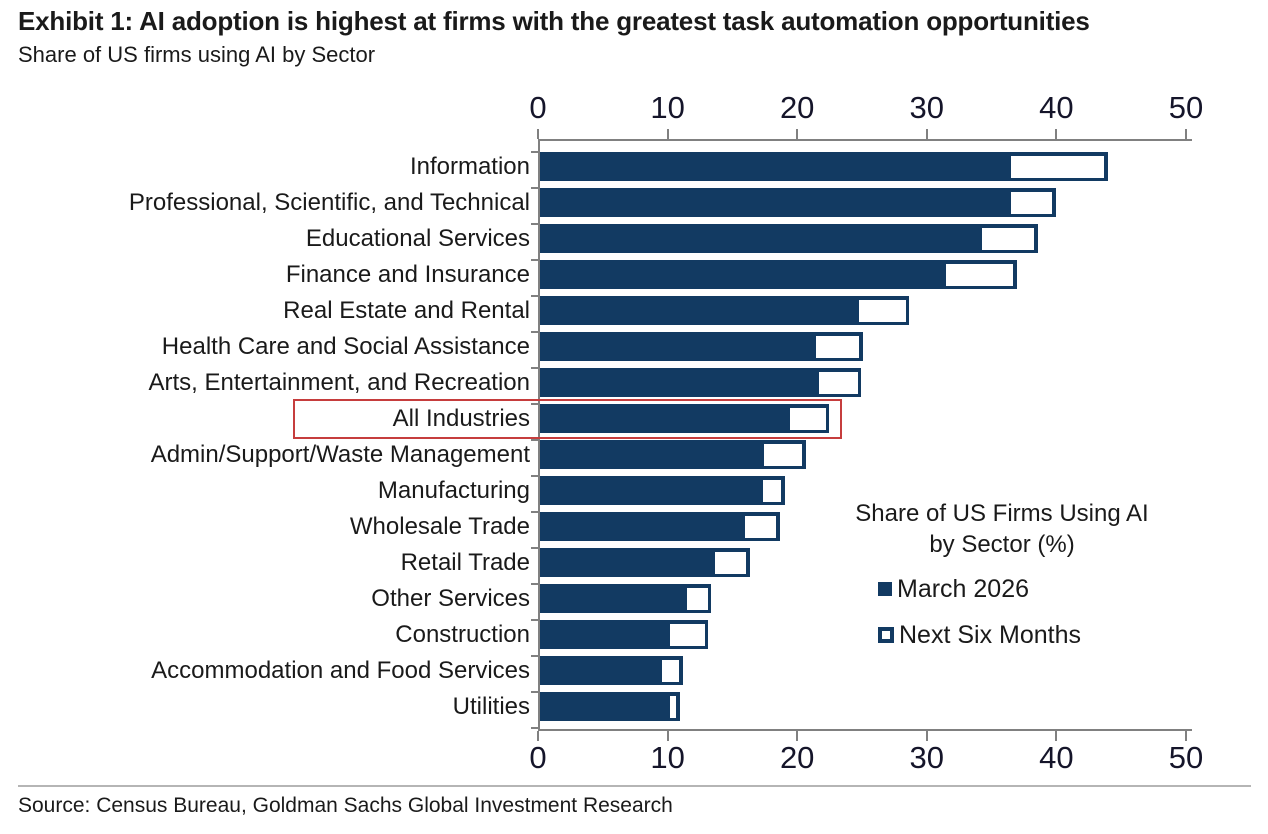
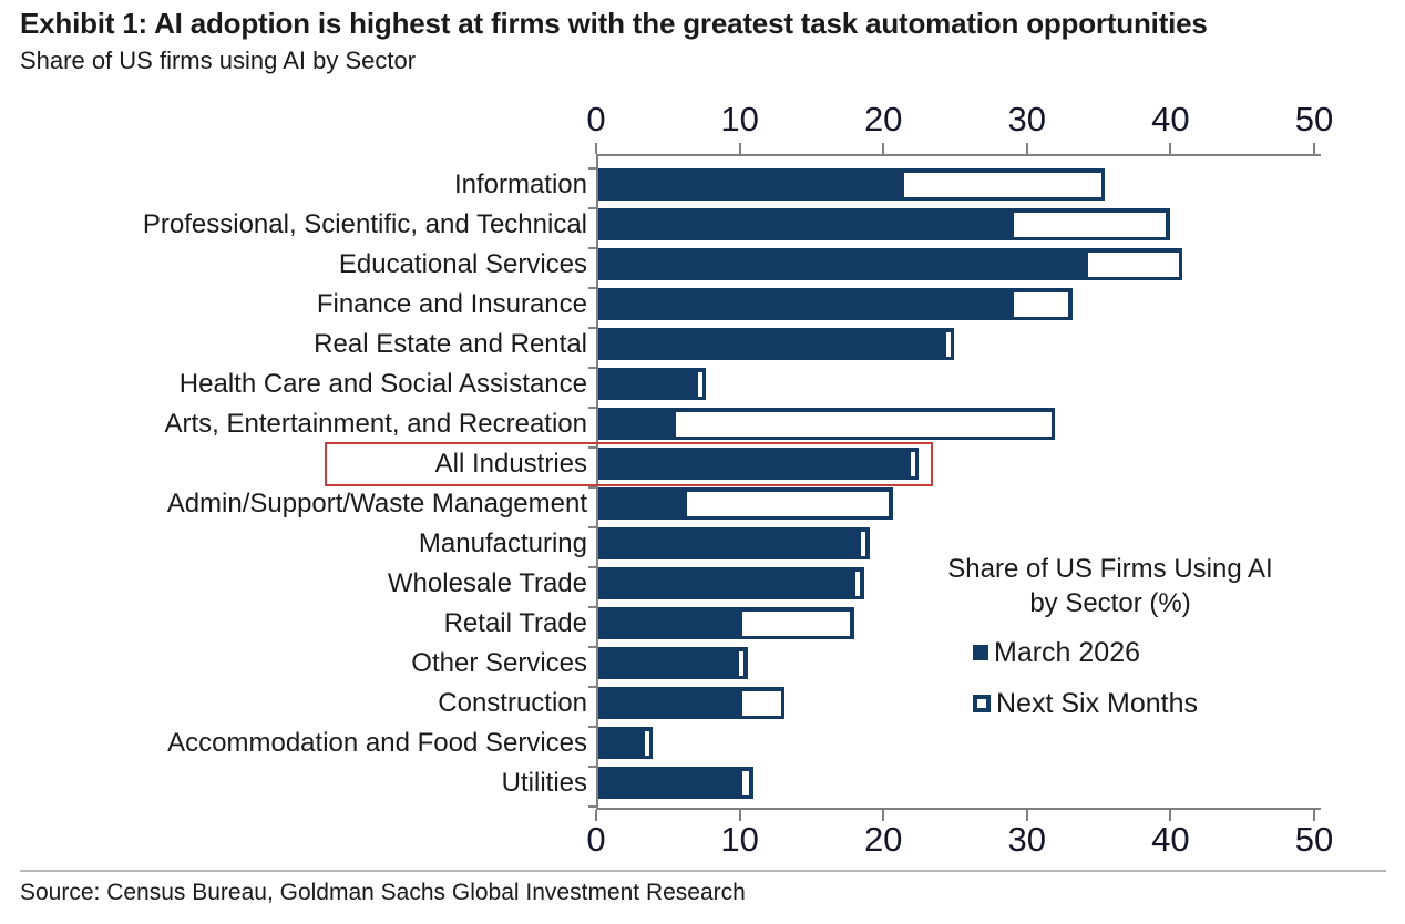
March 2026/Information: 36.0 -> 21.0
Next Six Months/Information: 43.8 -> 35.3
March 2026/Professional, Scientific, and Technical: 36.0 -> 28.6
Next Six Months/Educational Services: 38.4 -> 40.7
March 2026/Finance and Insurance: 31.0 -> 28.6
Next Six Months/Finance and Insurance: 36.8 -> 33.0
March 2026/Real Estate and Rental: 24.3 -> 29.0
Next Six Months/Real Estate and Rental: 28.5 -> 24.8
March 2026/Health Care and Social Assistance: 21.0 -> 17.3
Next Six Months/Health Care and Social Assistance: 24.9 -> 7.5
March 2026/Arts, Entertainment, and Recreation: 21.2 -> 5.1
Next Six Months/Arts, Entertainment, and Recreation: 24.8 -> 31.8
March 2026/All Industries: 19.0 -> 27.2
March 2026/Admin/Support/Waste Management: 17.0 -> 5.9
March 2026/Manufacturing: 16.9 -> 21.9
March 2026/Wholesale Trade: 15.5 -> 18.3
March 2026/Retail Trade: 13.2 -> 9.7
Next Six Months/Retail Trade: 16.2 -> 17.8
March 2026/Other Services: 11.0 -> 9.5
Next Six Months/Other Services: 13.2 -> 10.4
Next Six Months/Accommodation and Food Services: 11.0 -> 3.8
